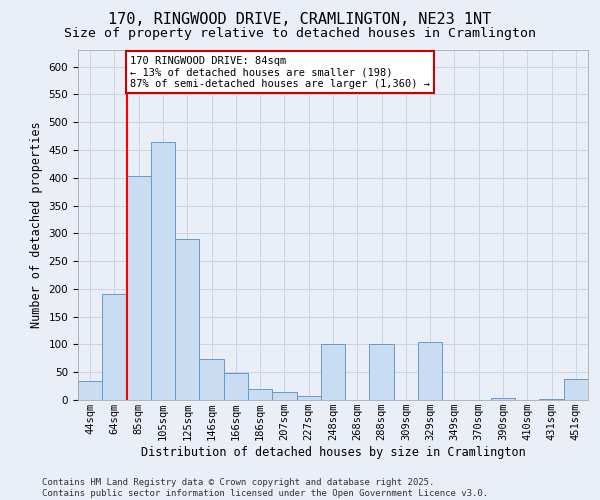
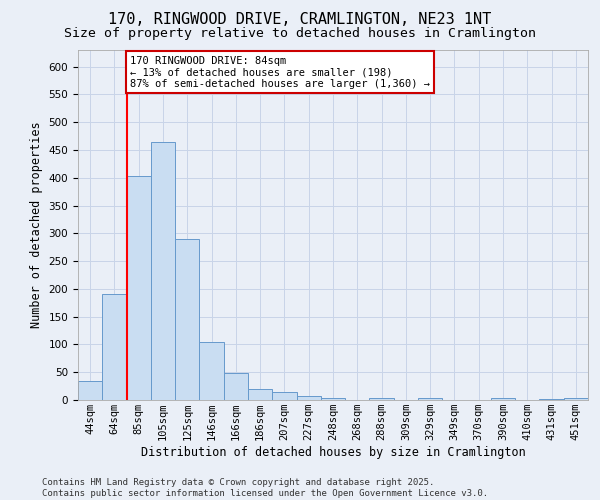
146sqm: 74 -> 105
248sqm: 100 -> 4
288sqm: 100 -> 3
329sqm: 104 -> 4
451sqm: 38 -> 3
